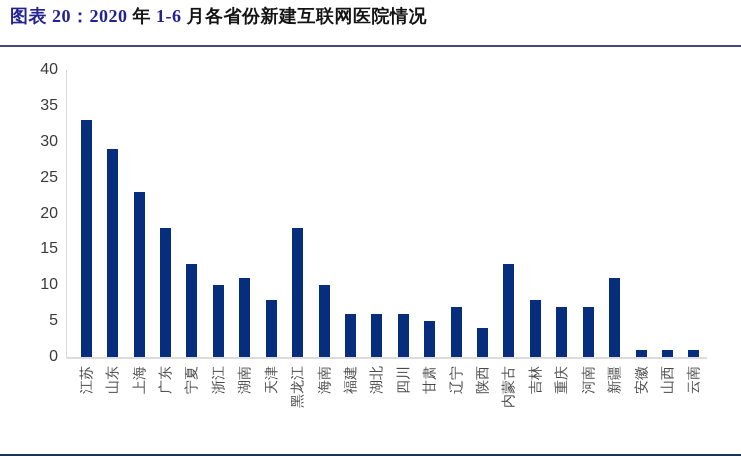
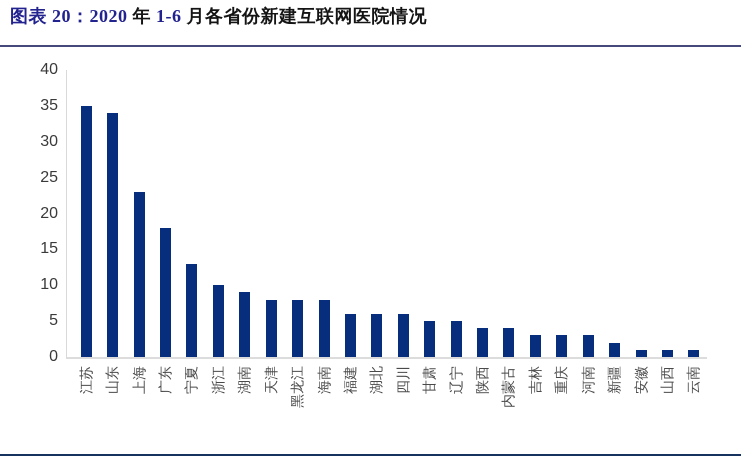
江苏: 33 -> 35
山东: 29 -> 34
湖南: 11 -> 9
黑龙江: 18 -> 8
海南: 10 -> 8
辽宁: 7 -> 5
内蒙古: 13 -> 4
吉林: 8 -> 3
重庆: 7 -> 3
河南: 7 -> 3
新疆: 11 -> 2
